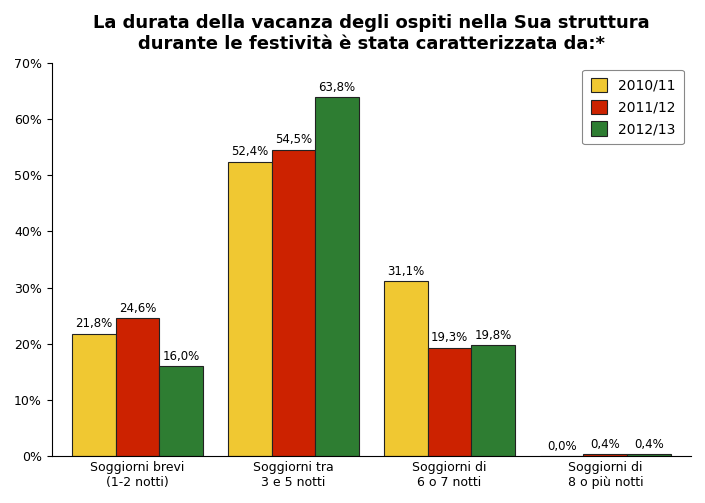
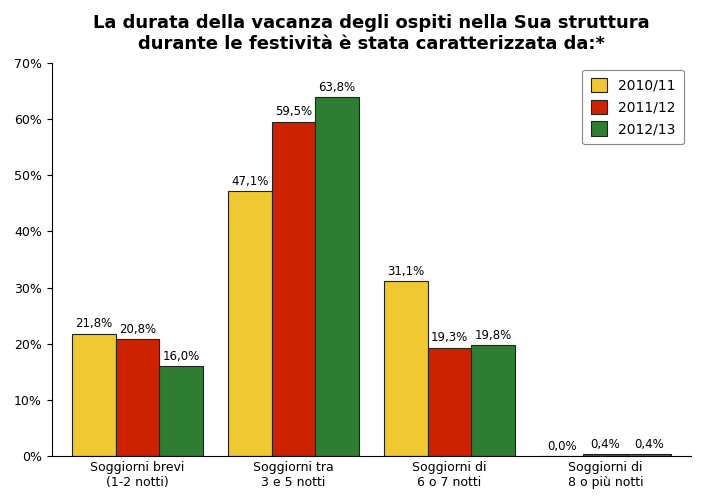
2011/12/Soggiorni brevi (1-2 notti): 24,6% -> 20,8%
2010/11/Soggiorni tra 3 e 5 notti: 52,4% -> 47,1%
2011/12/Soggiorni tra 3 e 5 notti: 54,5% -> 59,5%
